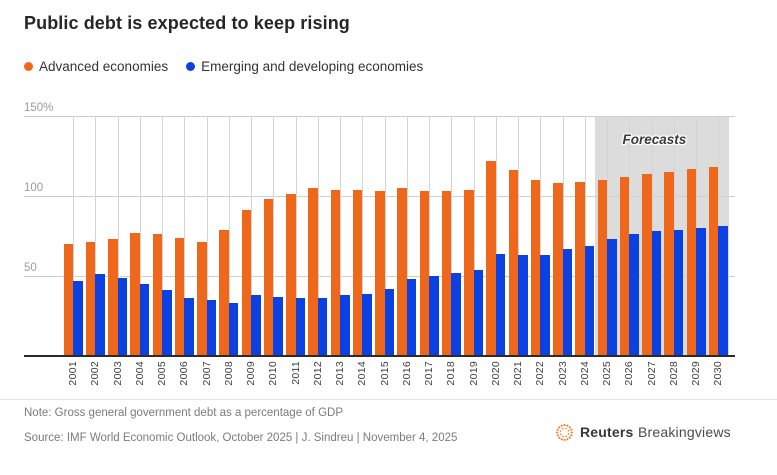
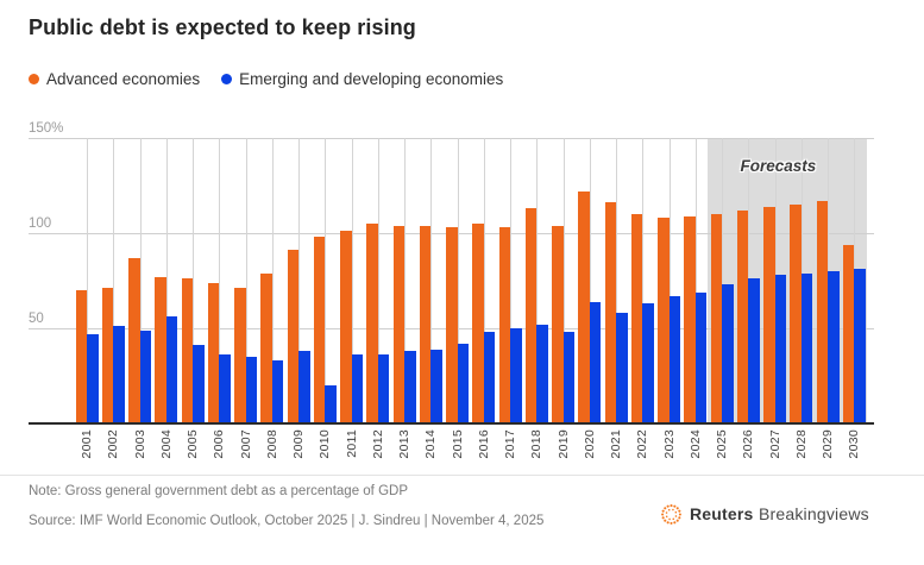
Advanced economies/2003: 73% -> 87%
Emerging and developing economies/2004: 45% -> 56%
Emerging and developing economies/2010: 37% -> 20%
Advanced economies/2018: 103% -> 113%
Emerging and developing economies/2019: 54% -> 48%
Emerging and developing economies/2021: 63% -> 58%
Advanced economies/2030: 118% -> 94%
